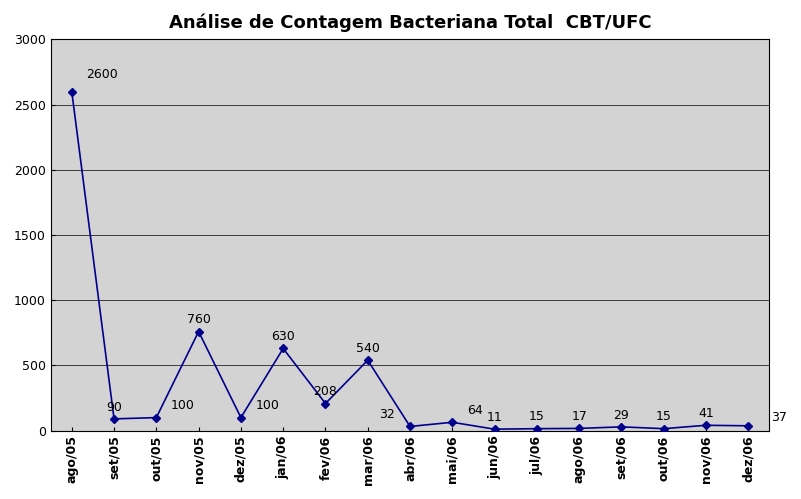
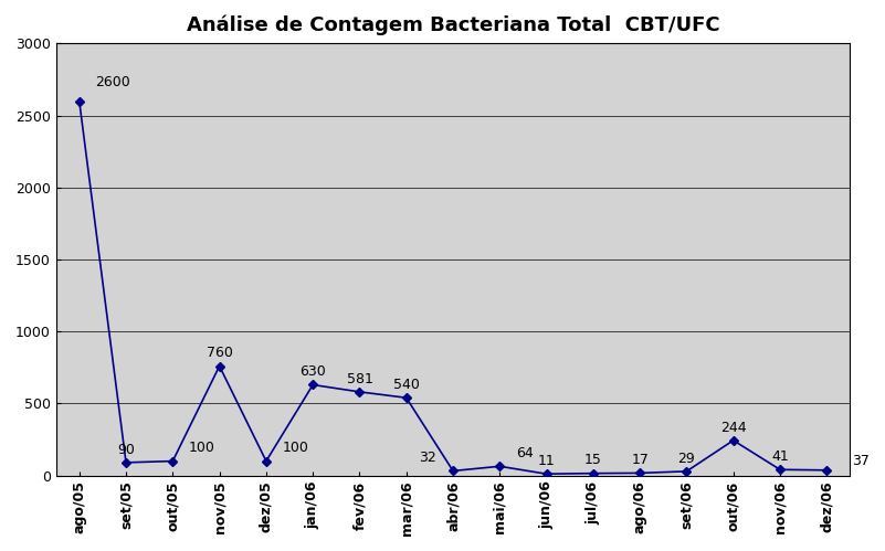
fev/06: 208 -> 581
out/06: 15 -> 244
